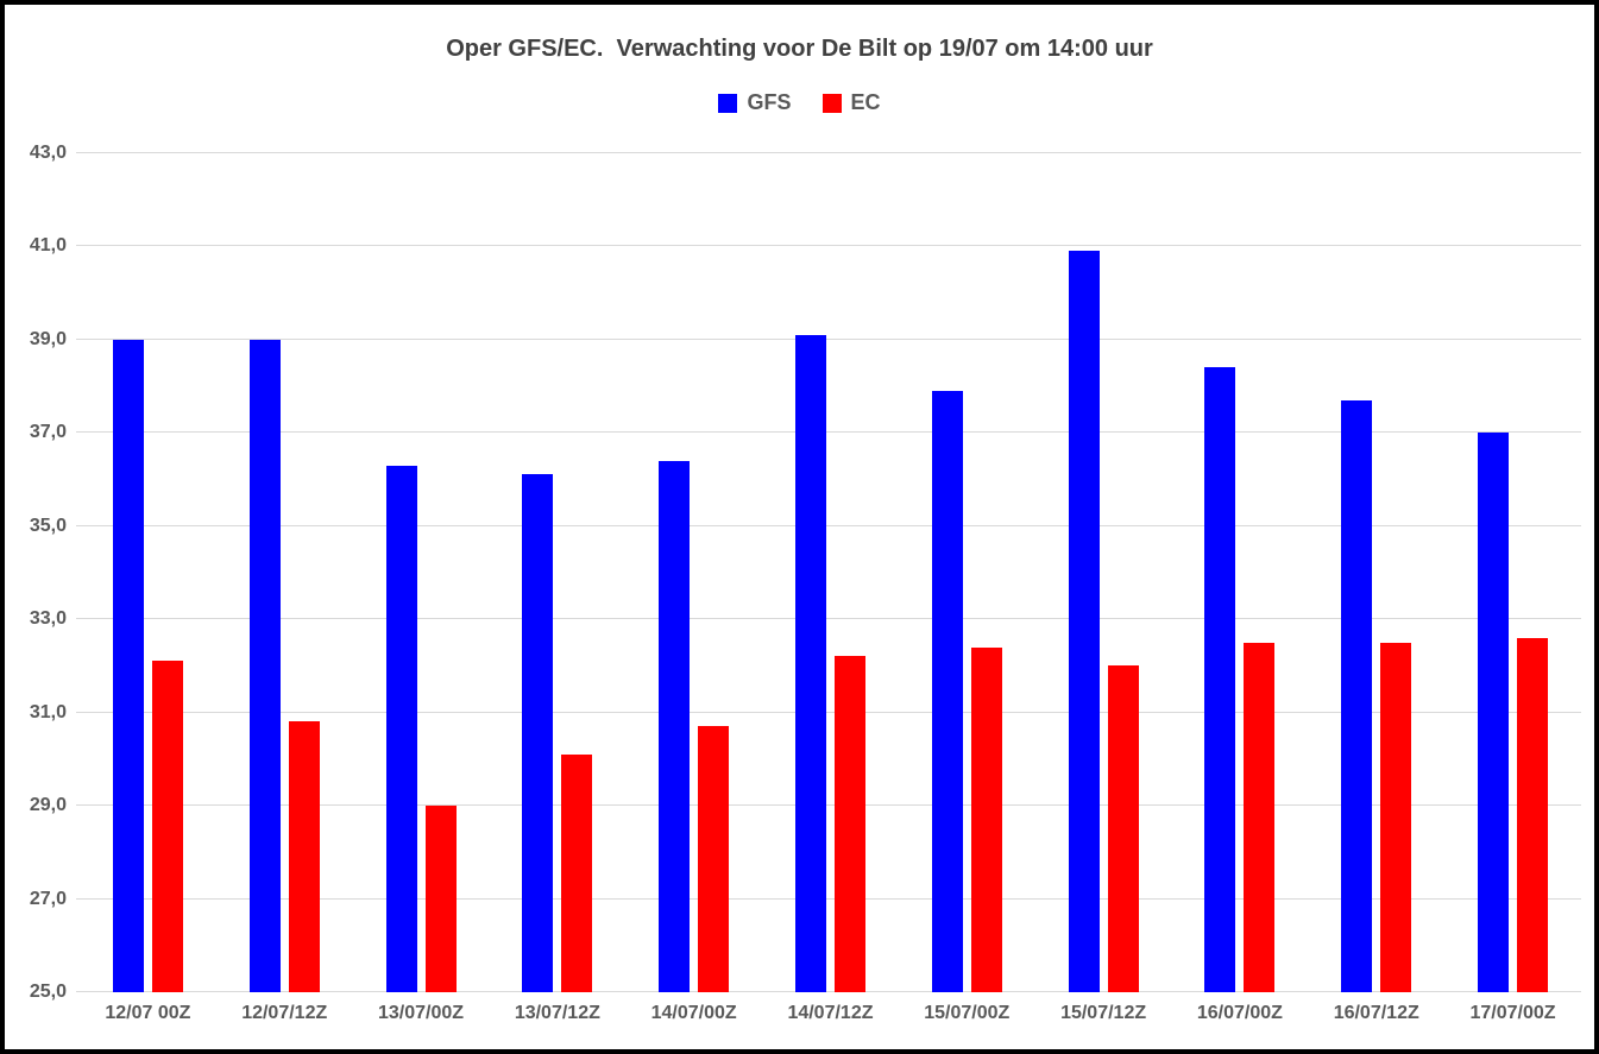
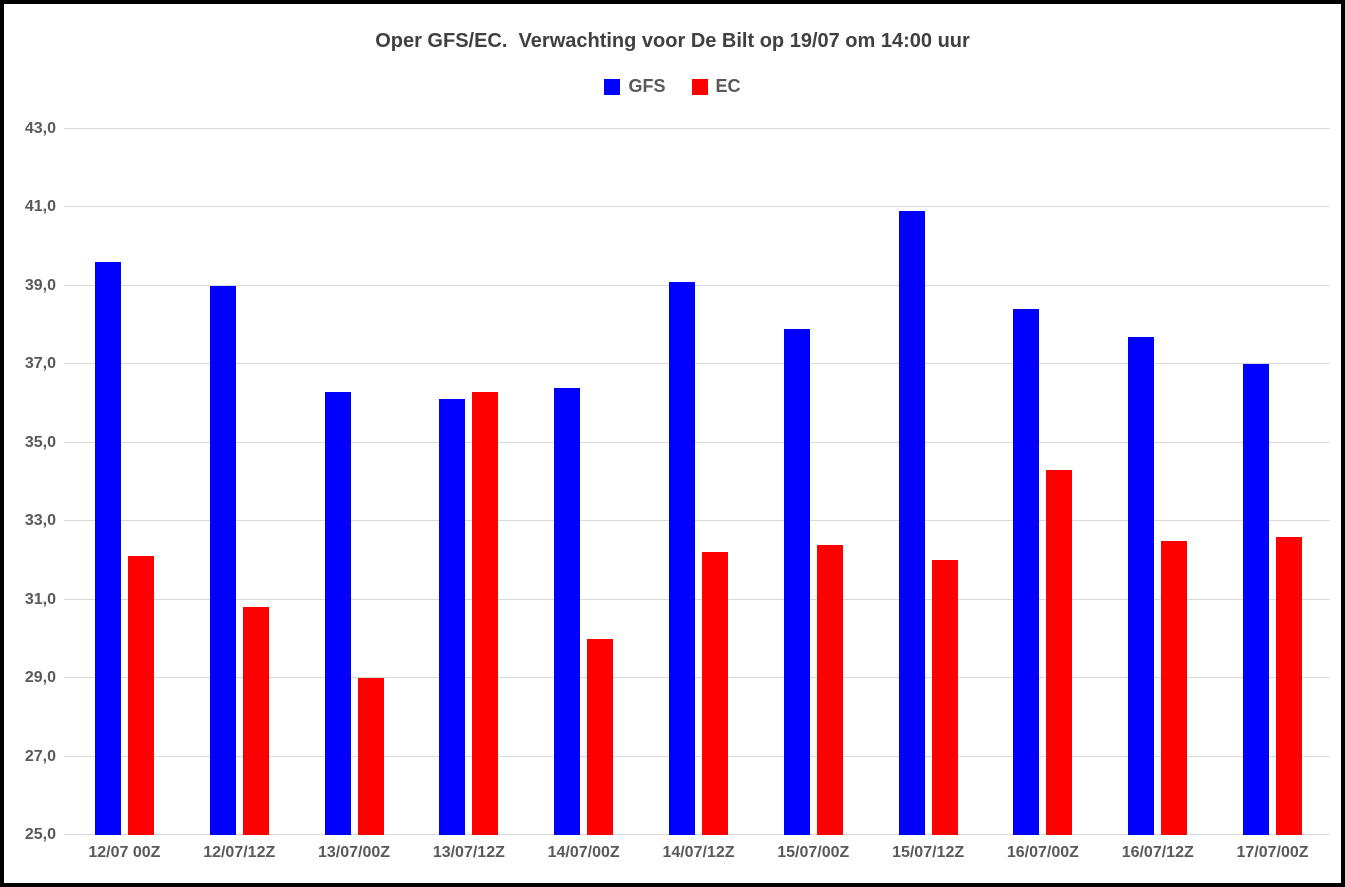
GFS/12/07 00Z: 39,0 -> 39,6
EC/13/07/12Z: 30,1 -> 36,3
EC/14/07/00Z: 30,7 -> 30,0
EC/16/07/00Z: 32,5 -> 34,3
